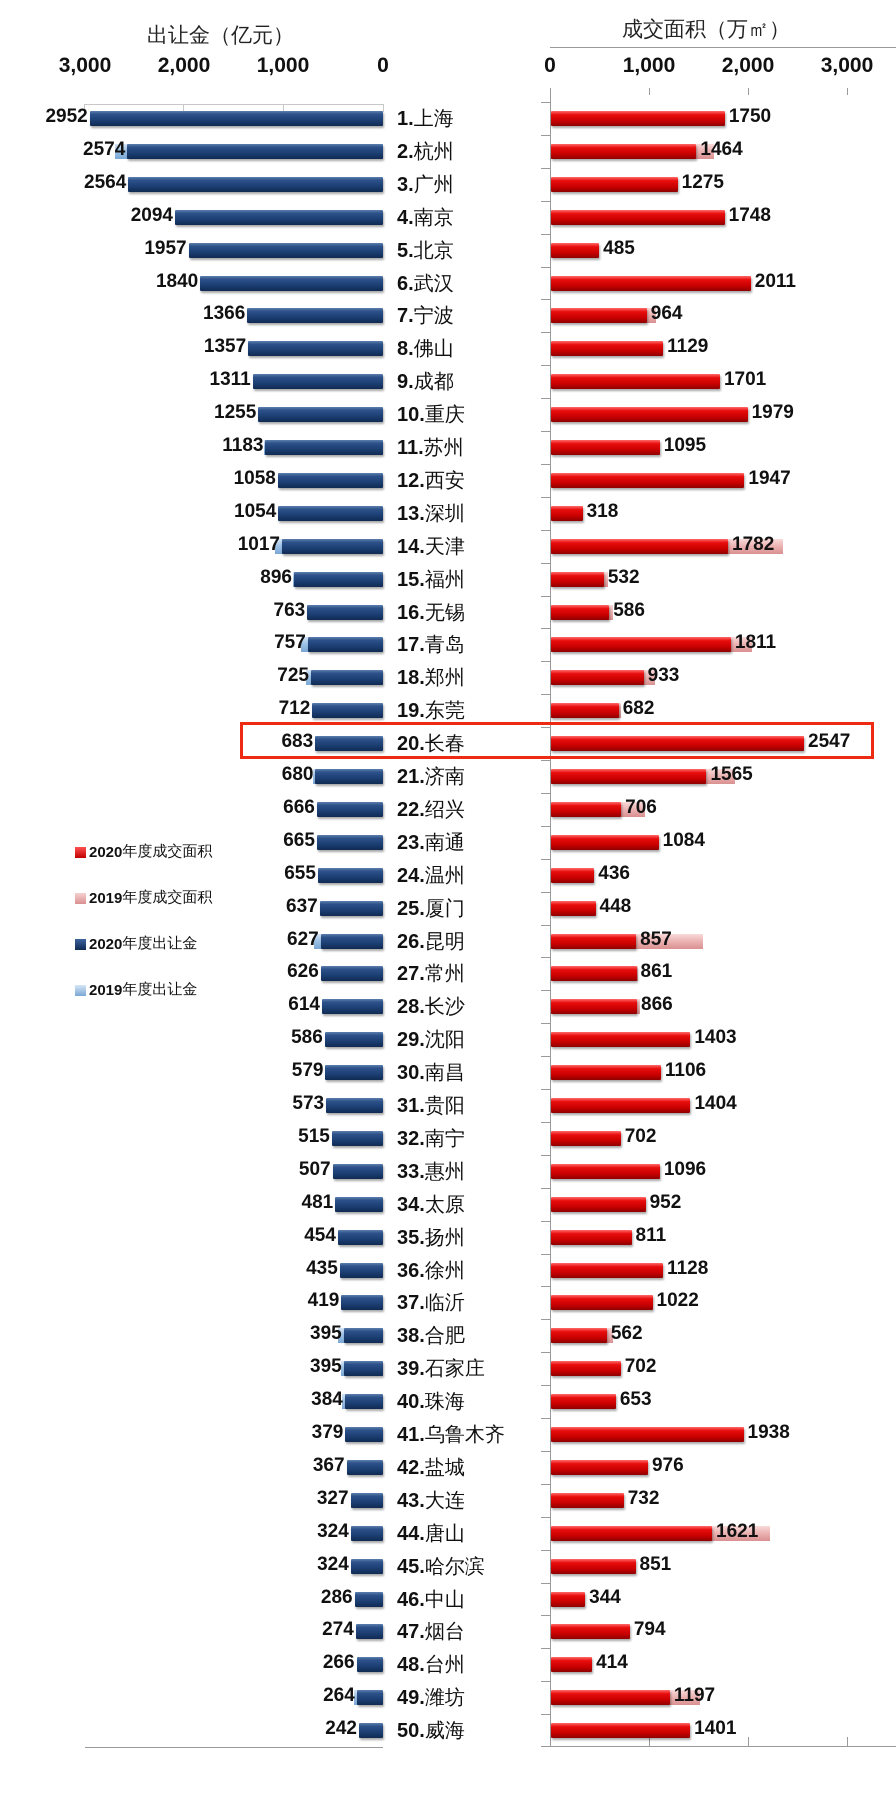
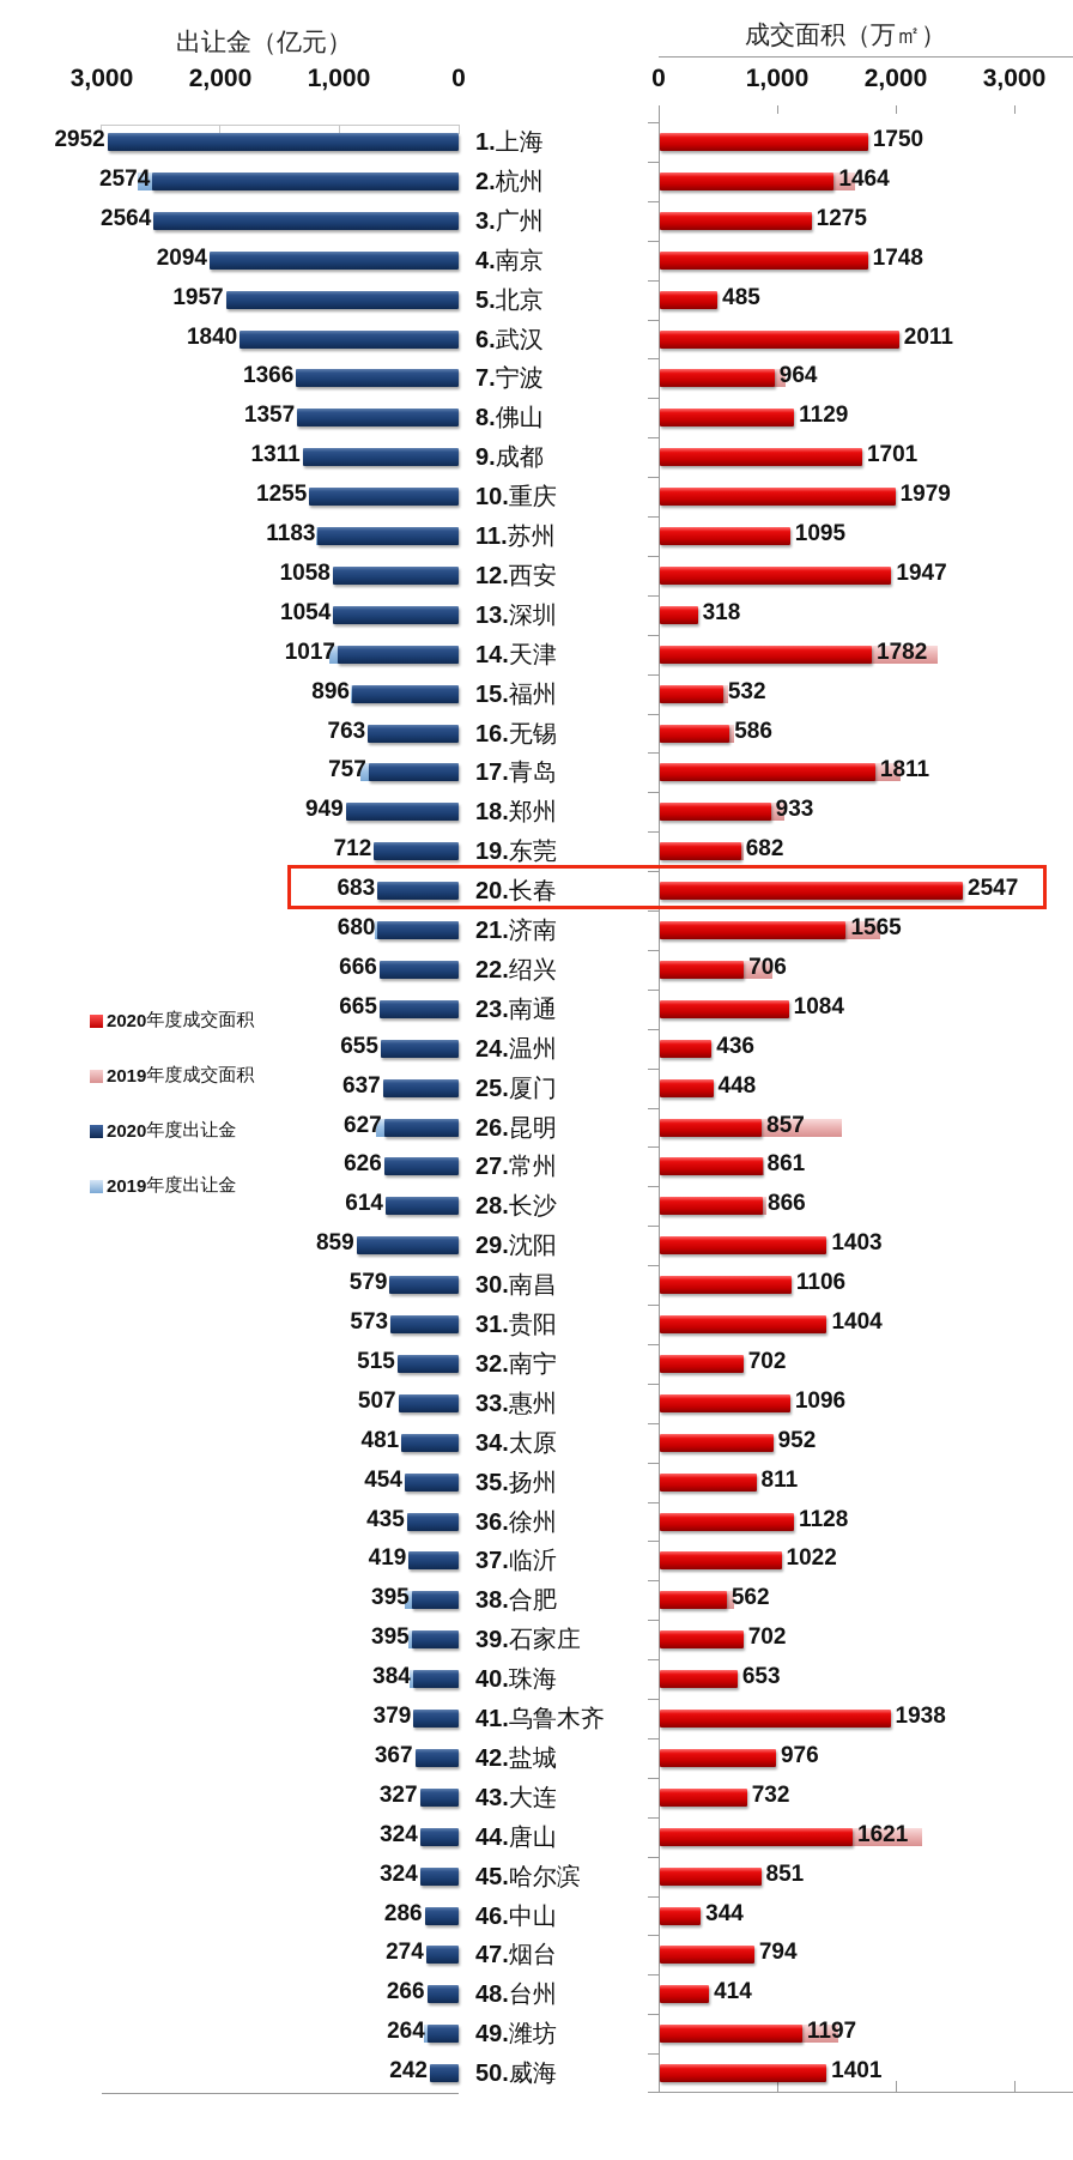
2020年度出让金/18.郑州: 725 -> 949
2020年度出让金/29.沈阳: 586 -> 859
